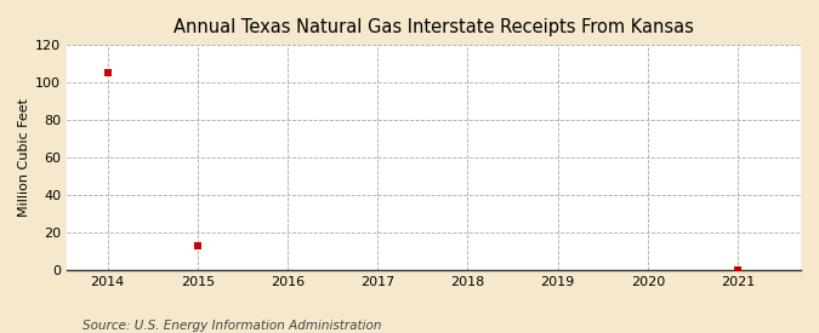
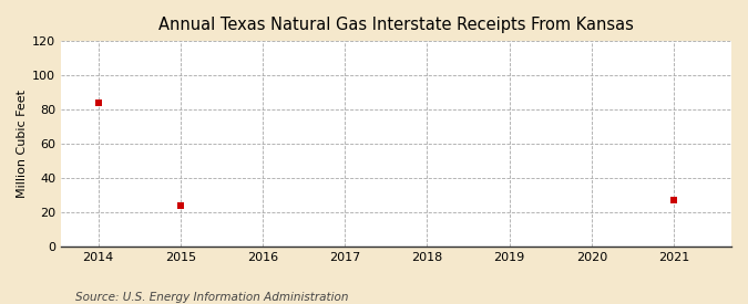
2014: 105 -> 84
2015: 13 -> 24
2021: 0 -> 27
